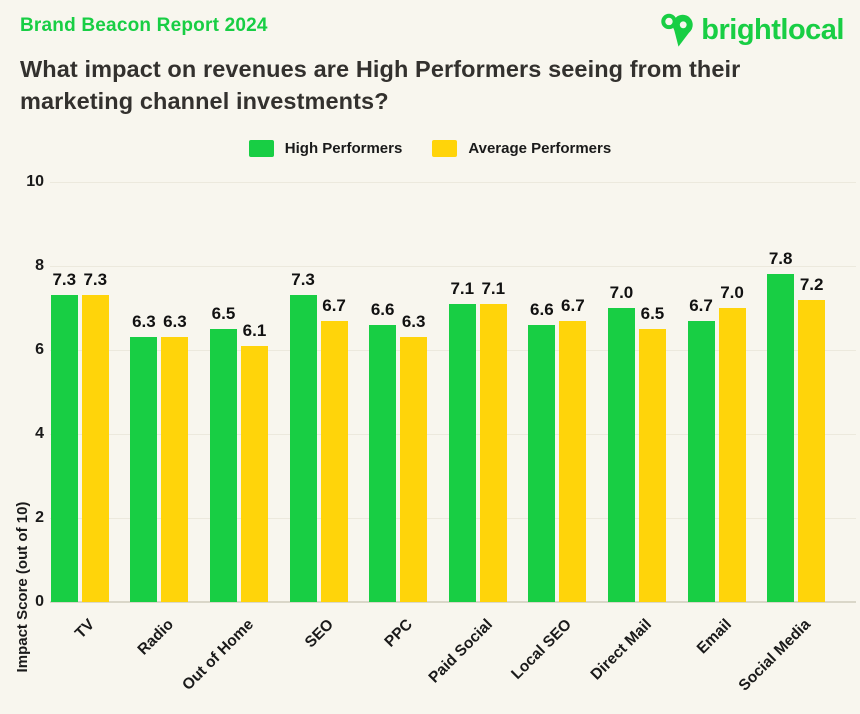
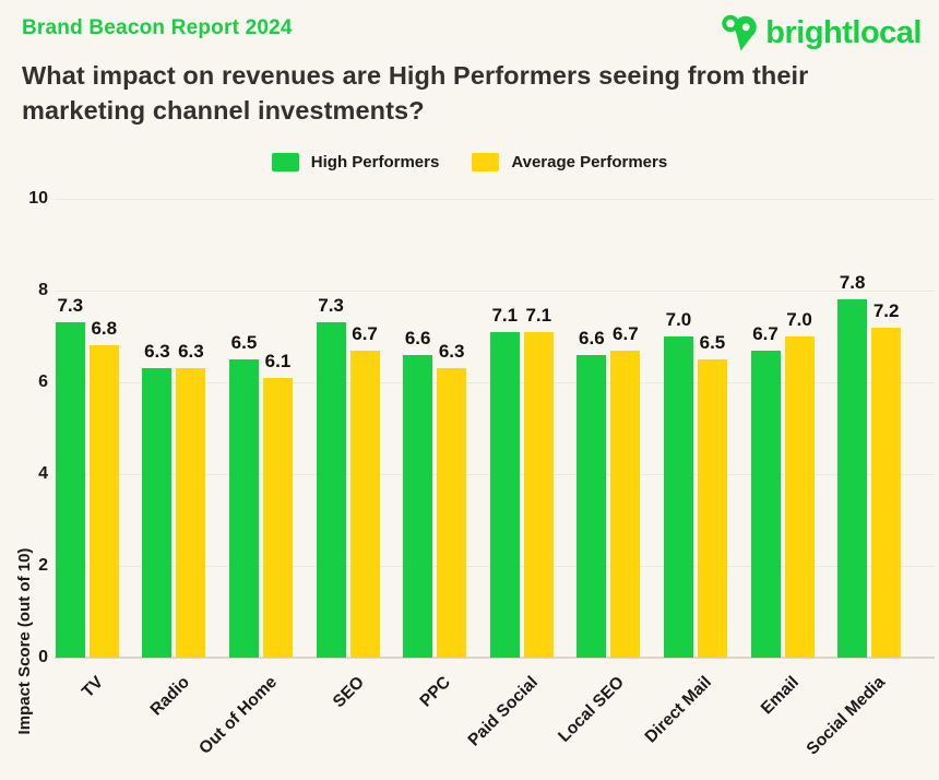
Average Performers/TV: 7.3 -> 6.8
